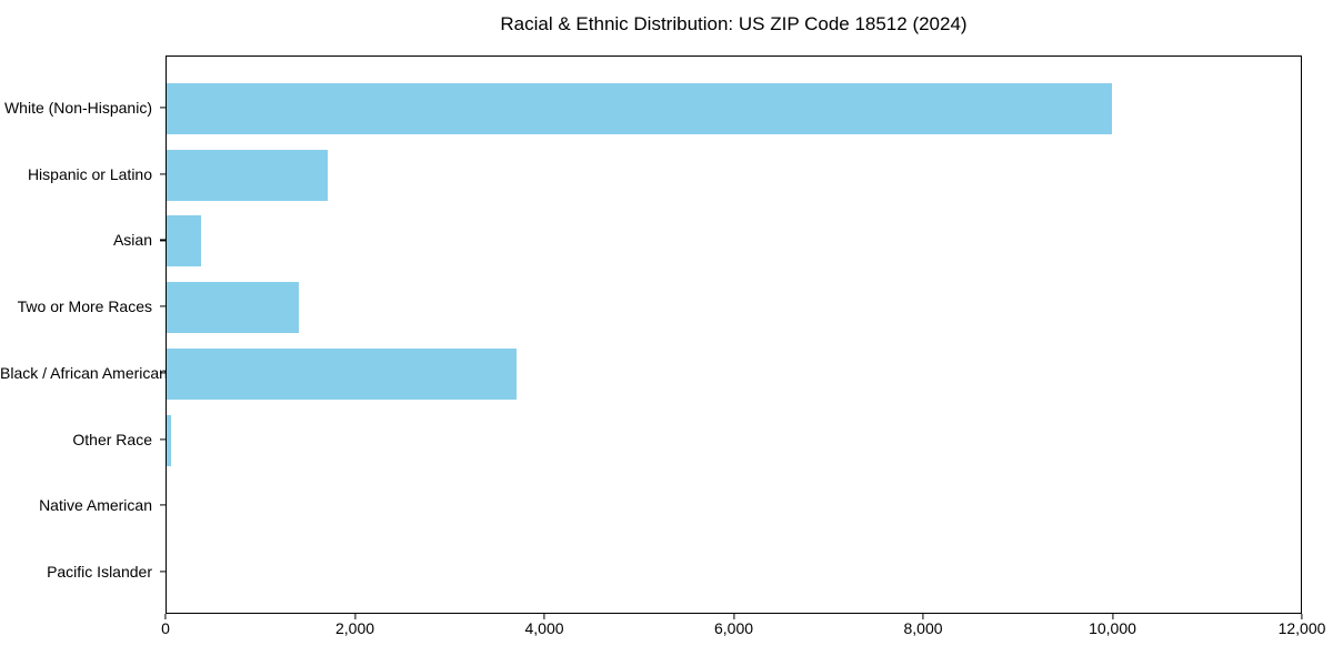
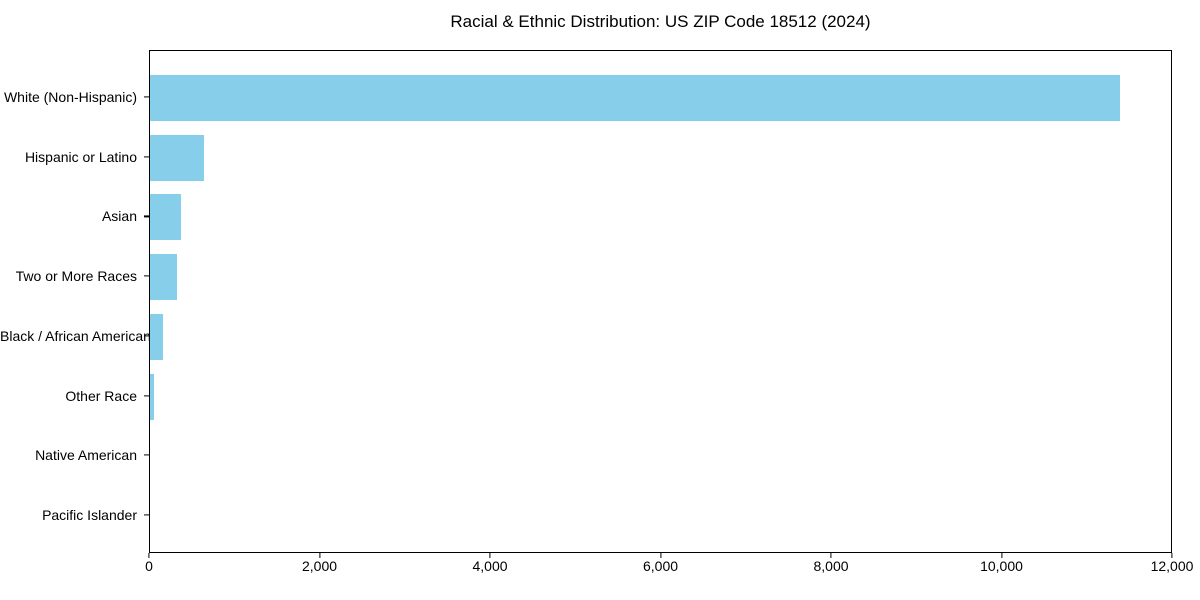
White (Non-Hispanic): 10000 -> 11400
Hispanic or Latino: 1700 -> 600
Two or More Races: 1400 -> 300
Black / African American: 3700 -> 200
